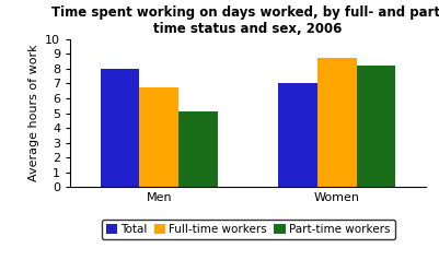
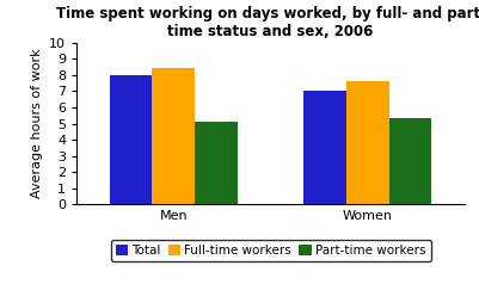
Full-time workers/Men: 6.7 -> 8.4
Full-time workers/Women: 8.7 -> 7.6
Part-time workers/Women: 8.2 -> 5.3
